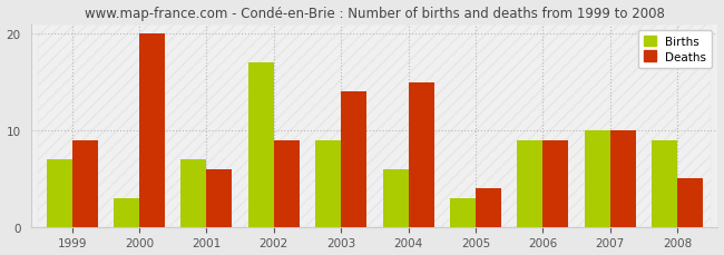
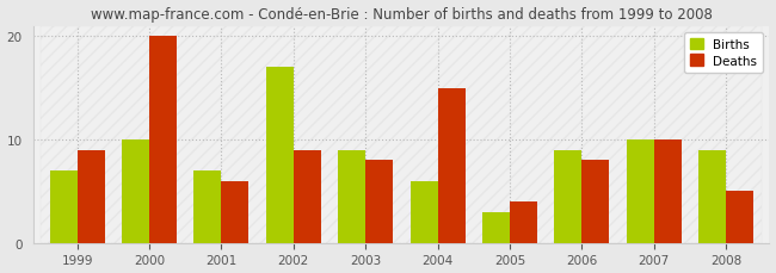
Births/2000: 3 -> 10
Deaths/2003: 14 -> 8
Deaths/2006: 9 -> 8
